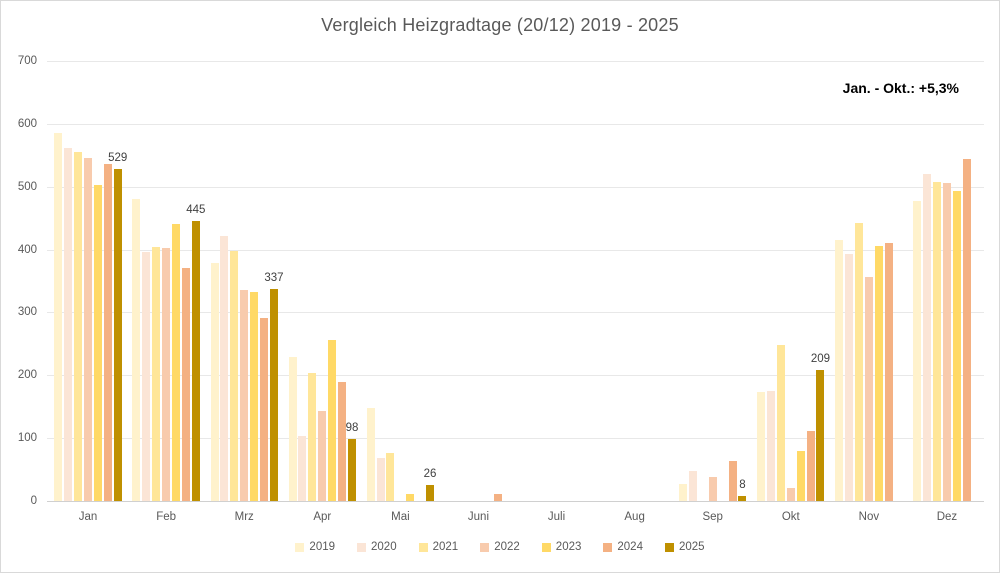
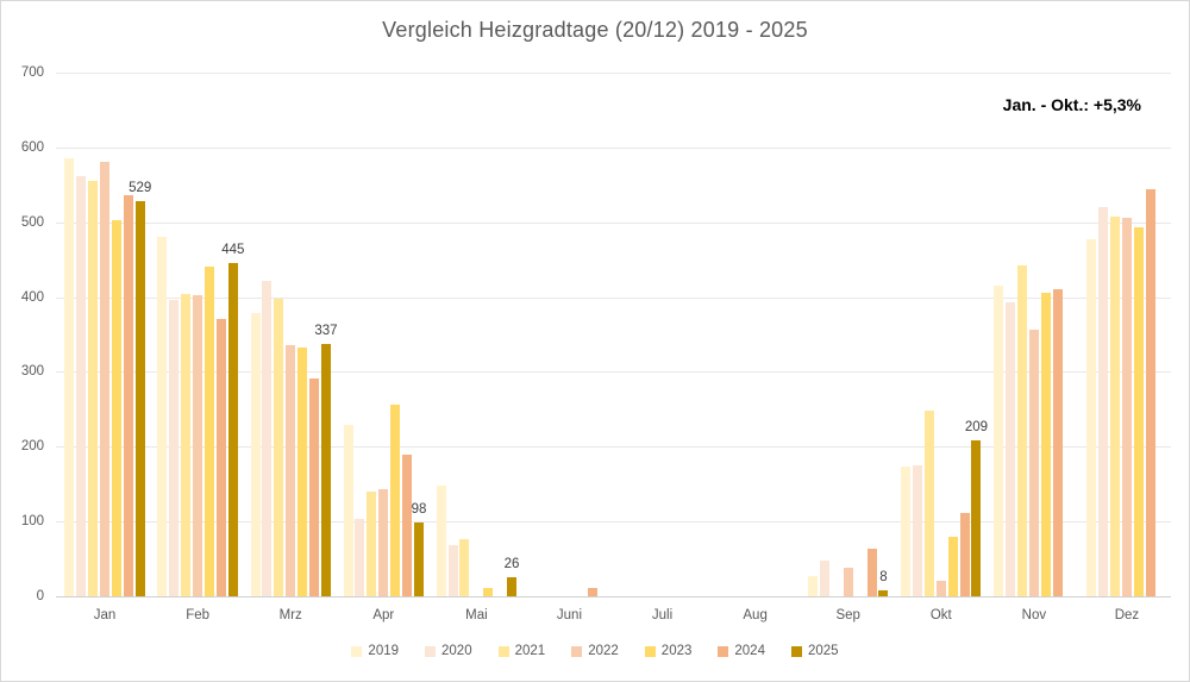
2022/Jan: 540 -> 580
2021/Apr: 200 -> 140
